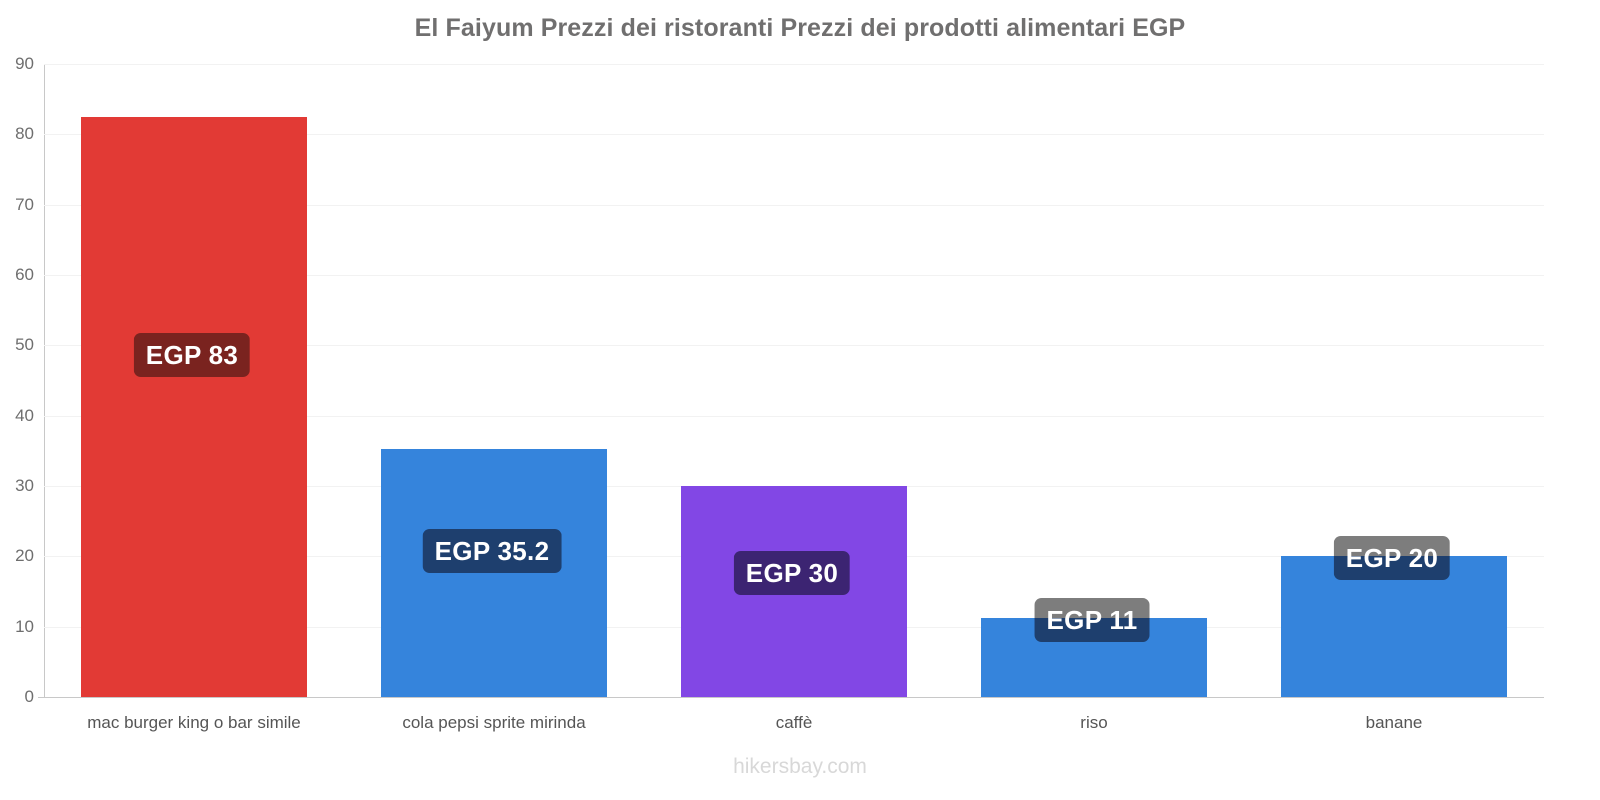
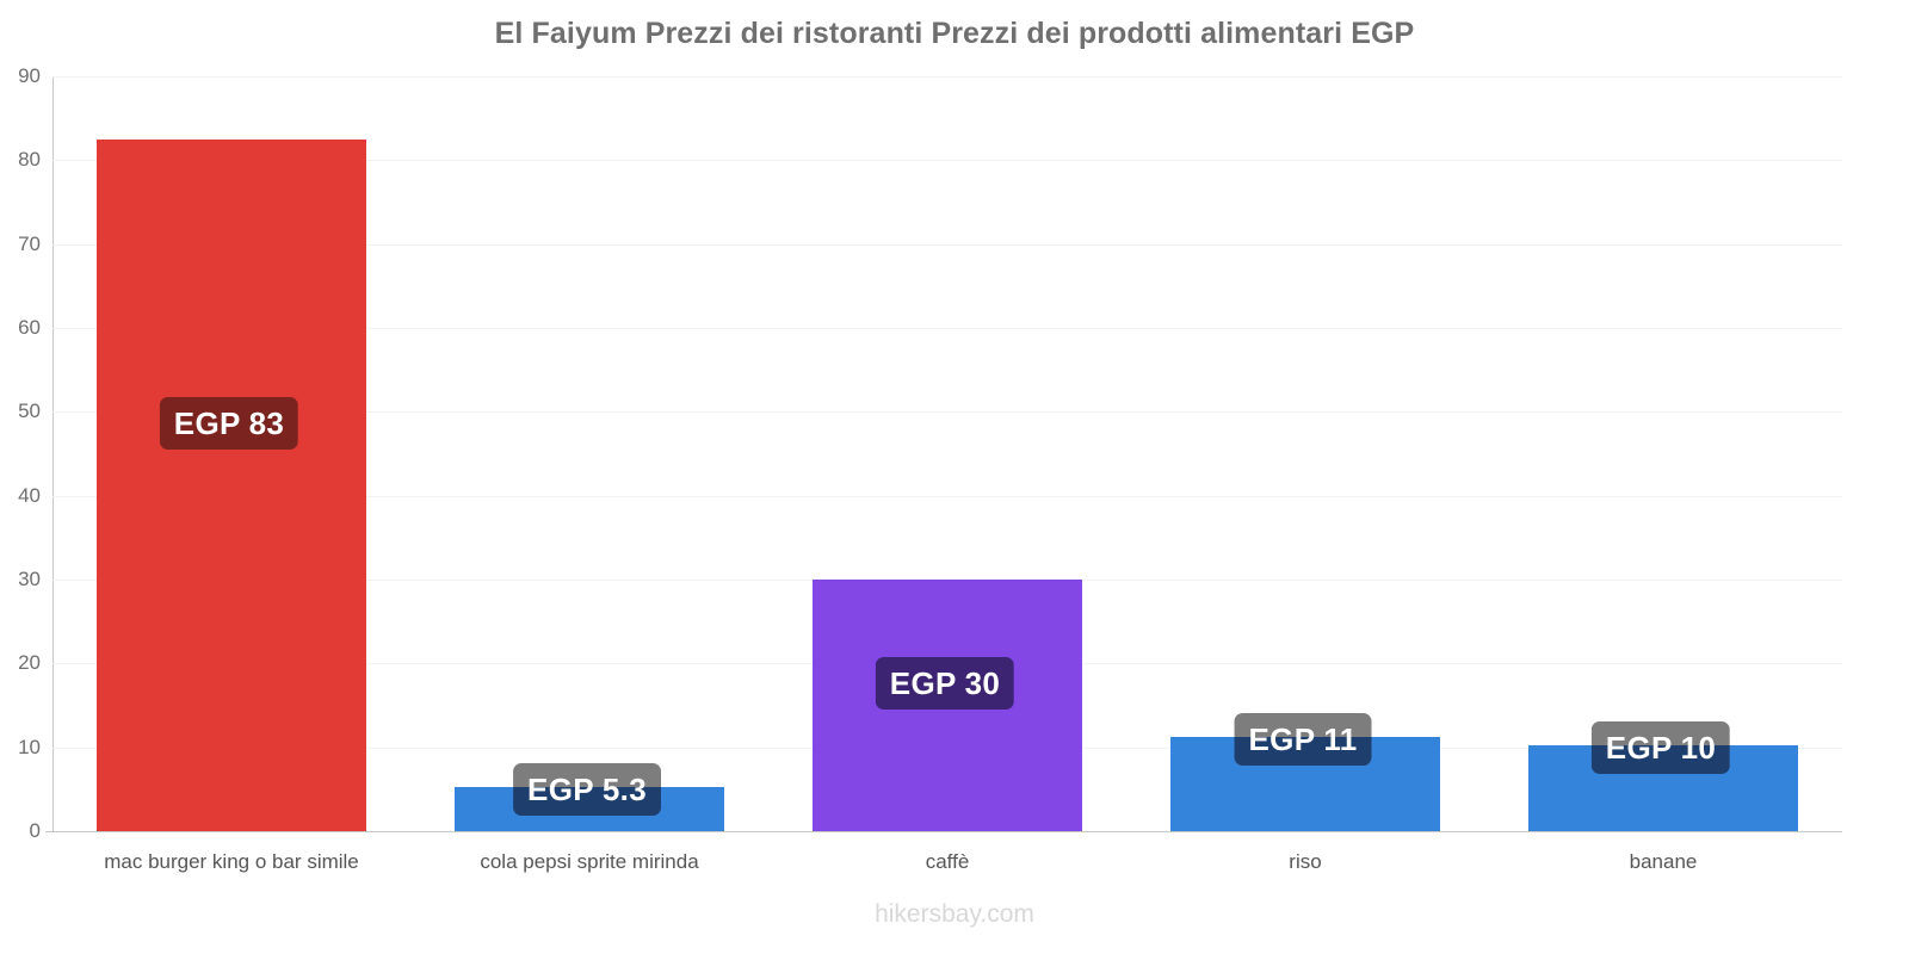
cola pepsi sprite mirinda: 35.2 -> 5.3
banane: 20 -> 10
